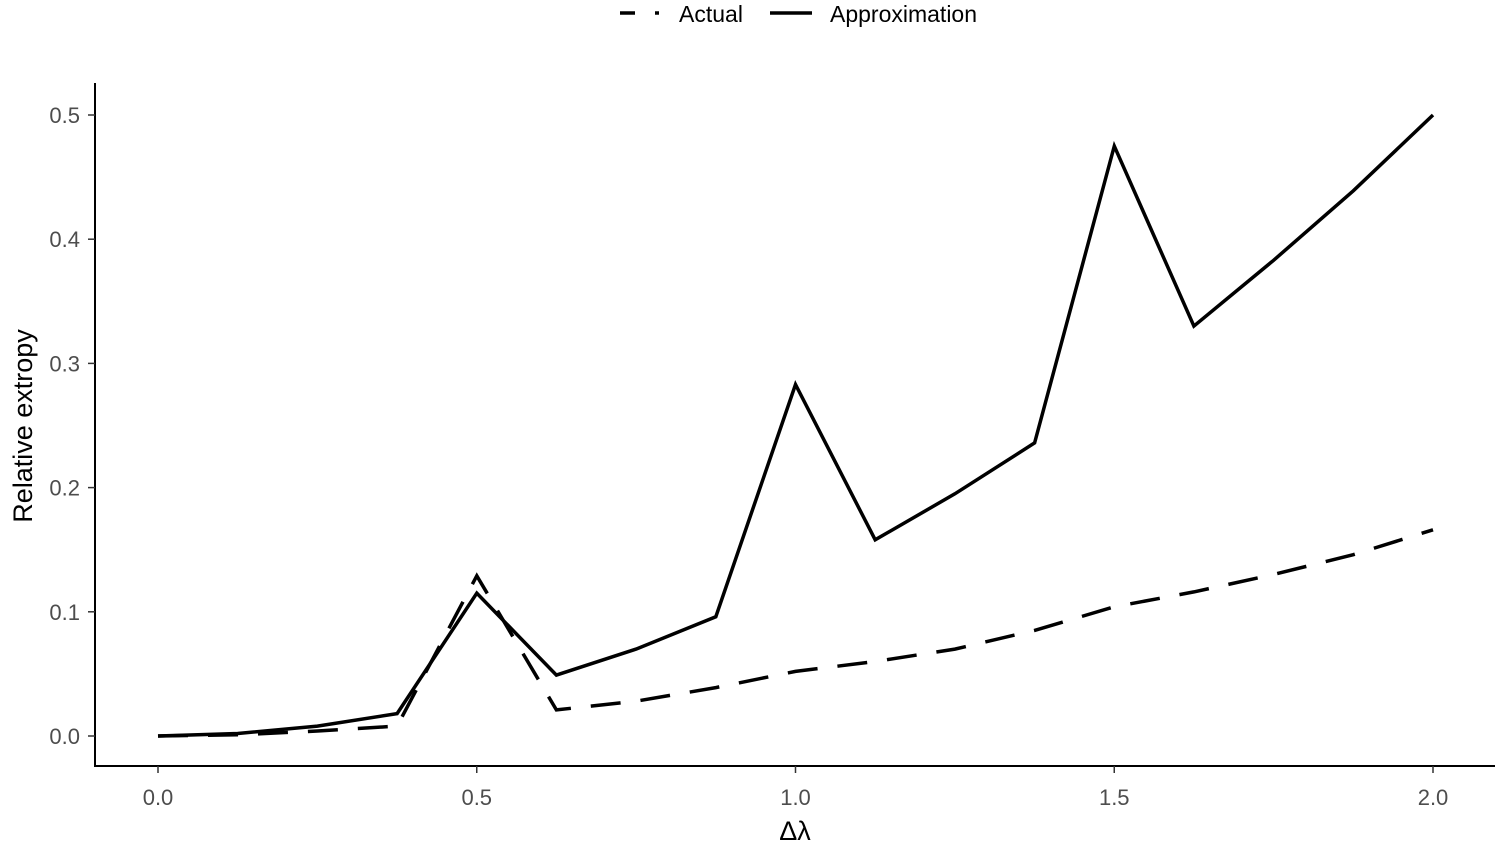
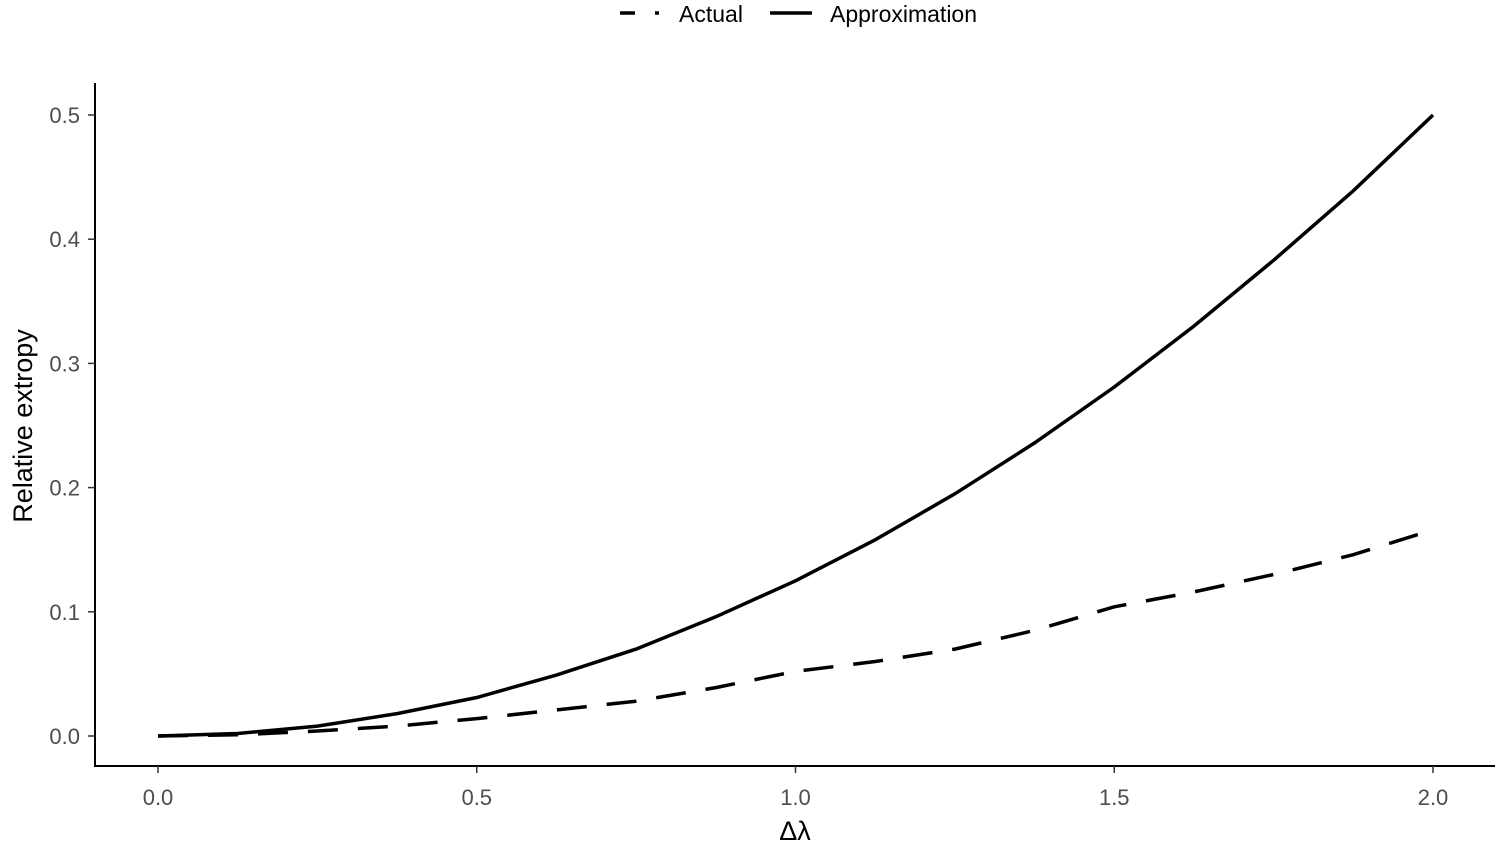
Actual/0.5: 0.129 -> 0.014
Approximation/0.5: 0.115 -> 0.031
Approximation/1.0: 0.283 -> 0.125
Approximation/1.5: 0.475 -> 0.281
